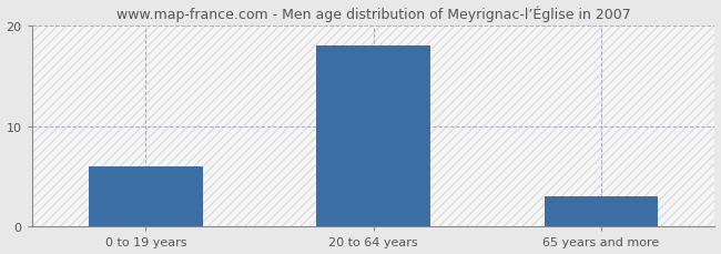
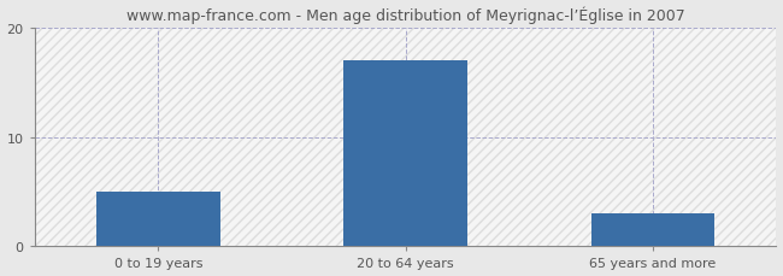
0 to 19 years: 6 -> 5
20 to 64 years: 18 -> 17
